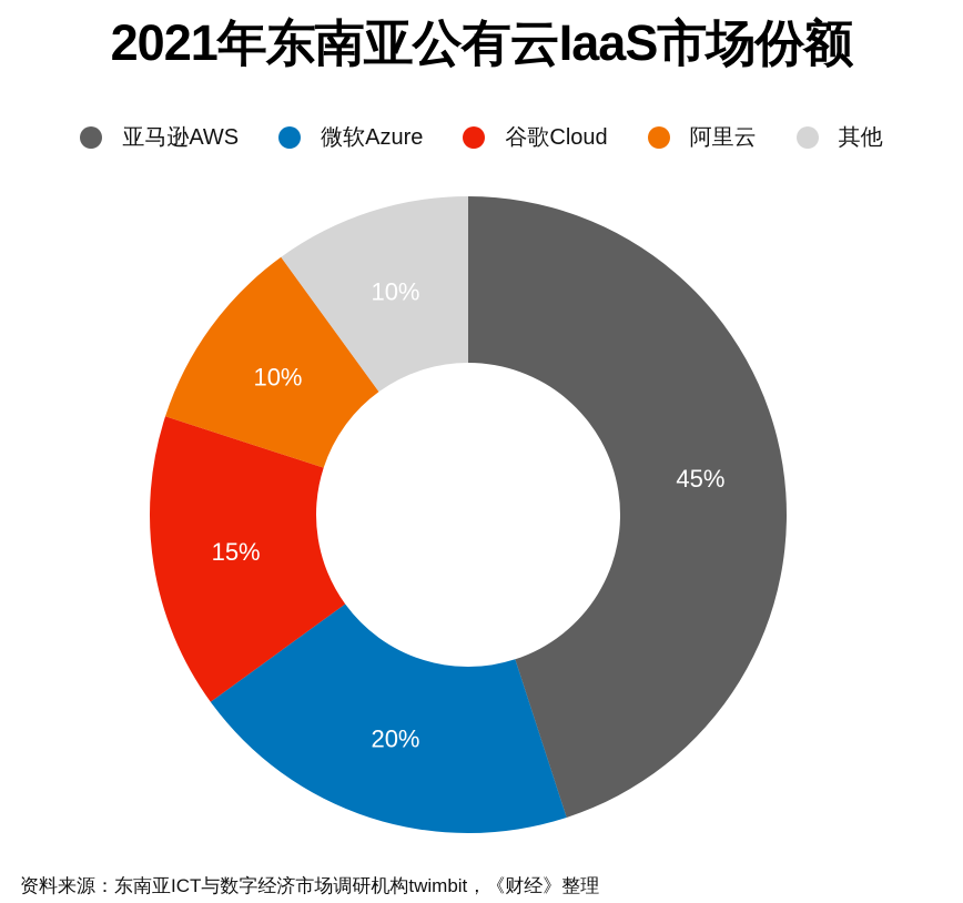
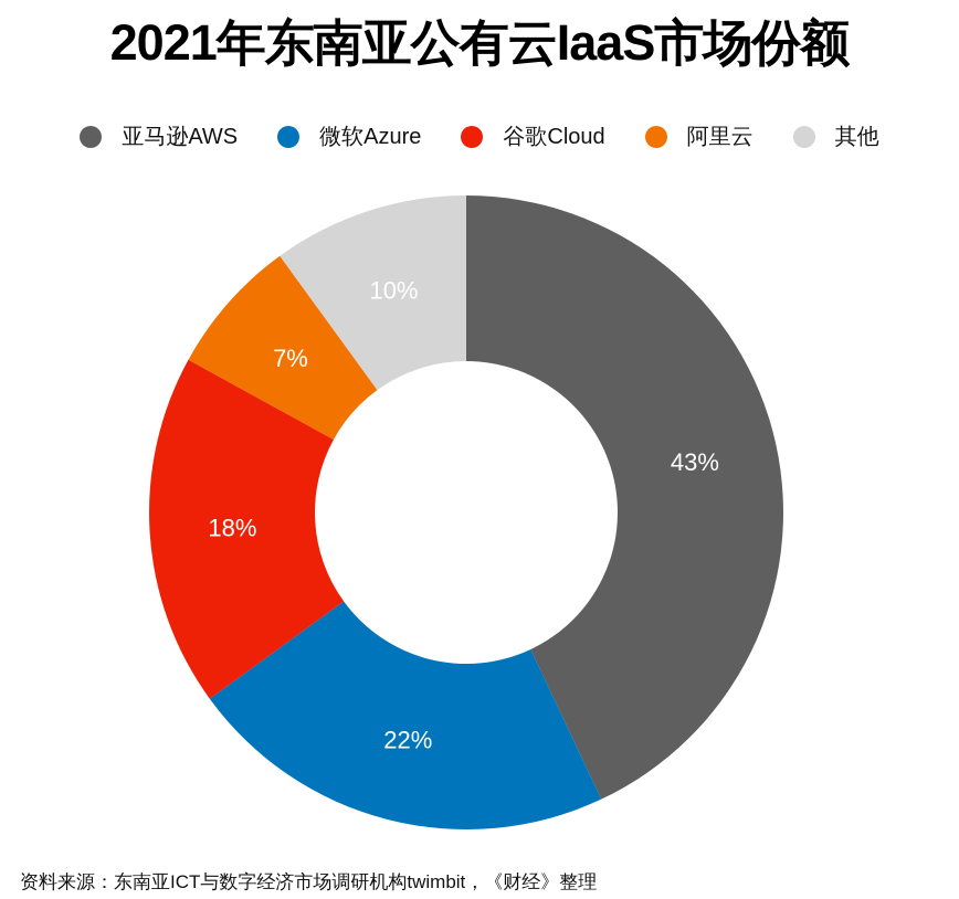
亚马逊AWS: 45% -> 43%
微软Azure: 20% -> 22%
谷歌Cloud: 15% -> 18%
阿里云: 10% -> 7%
